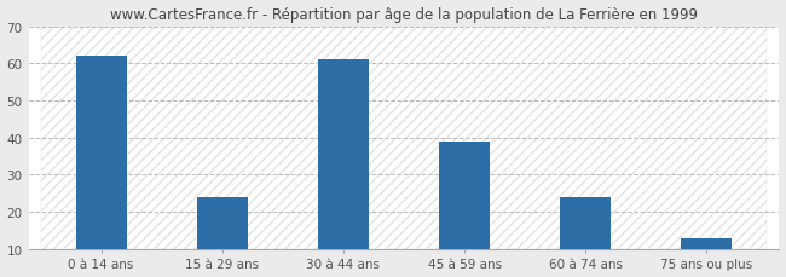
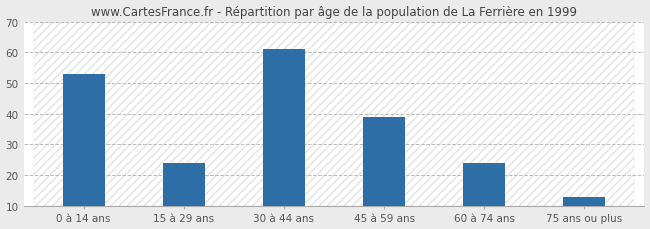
0 à 14 ans: 62 -> 53
